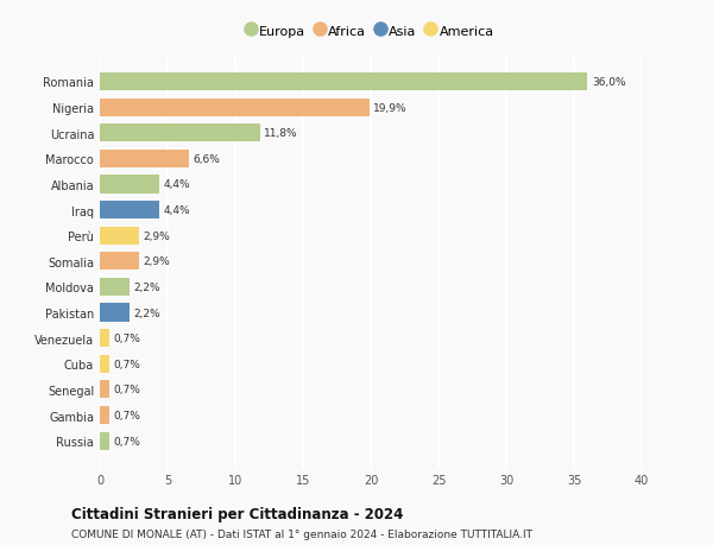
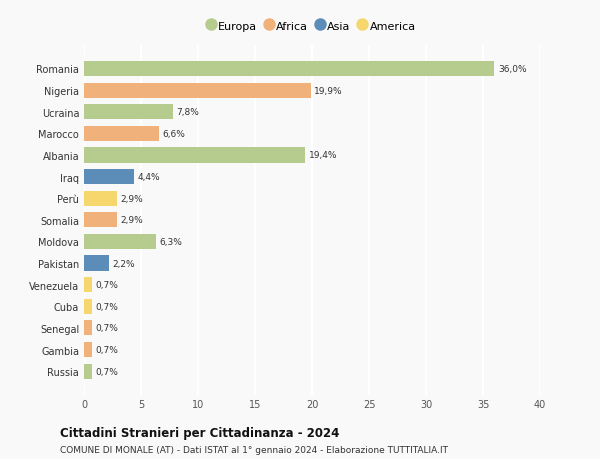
Ucraina: 11,8% -> 7,8%
Albania: 4,4% -> 19,4%
Moldova: 2,2% -> 6,3%
